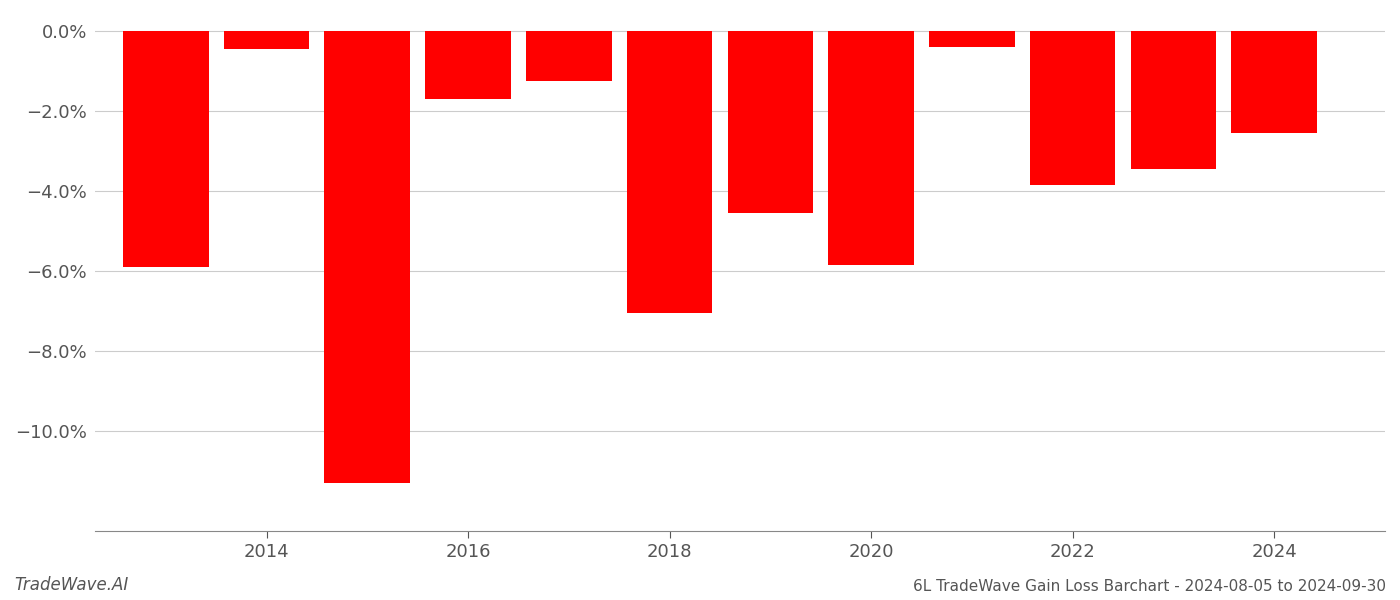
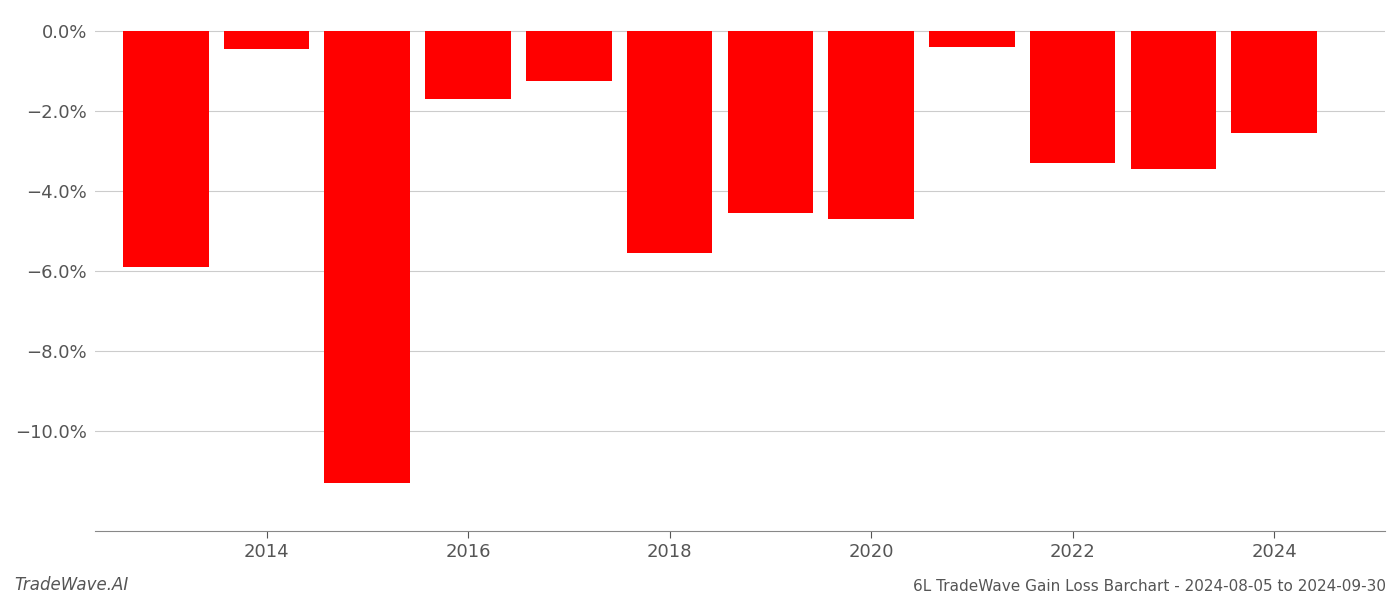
2018: -7.05% -> -5.55%
2020: -5.85% -> -4.70%
2022: -3.85% -> -3.30%
